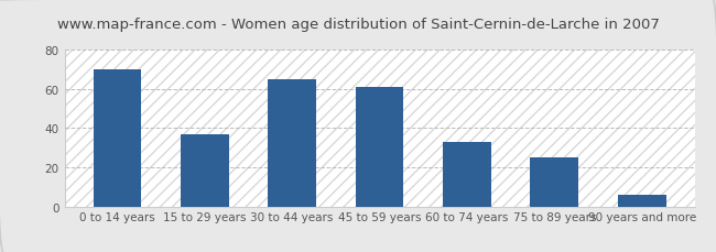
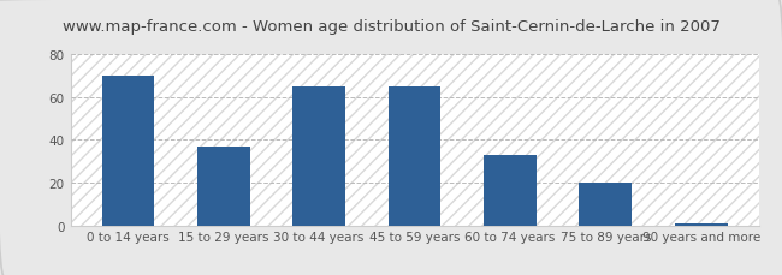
45 to 59 years: 61 -> 65
75 to 89 years: 25 -> 20
90 years and more: 6 -> 1
